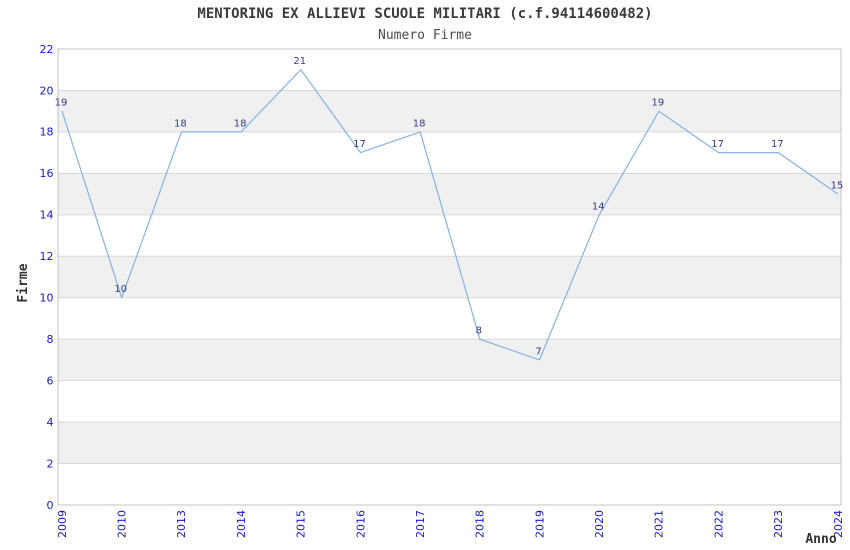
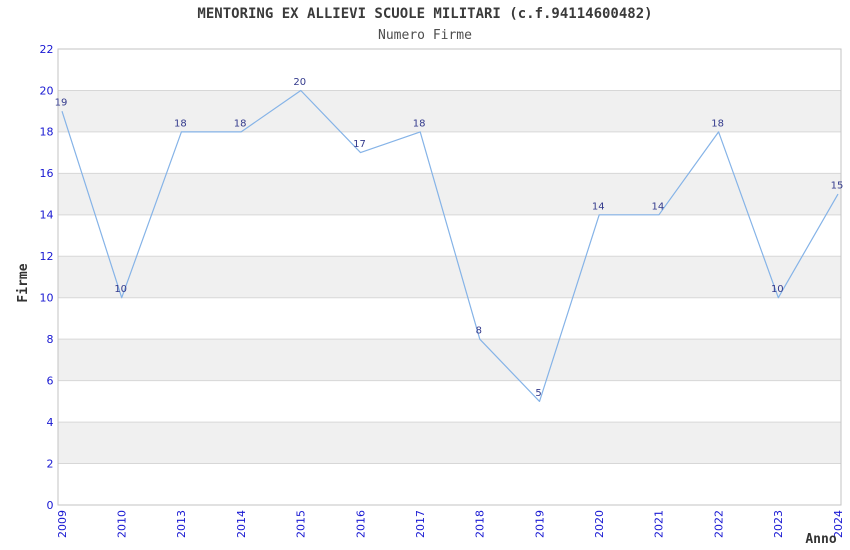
2015: 21 -> 20
2019: 7 -> 5
2021: 19 -> 14
2022: 17 -> 18
2023: 17 -> 10
